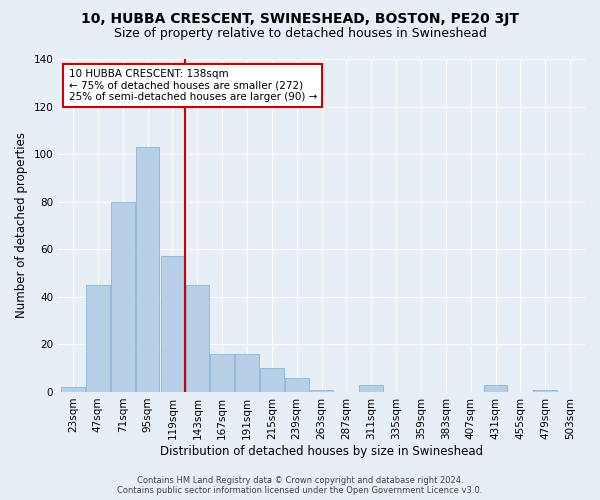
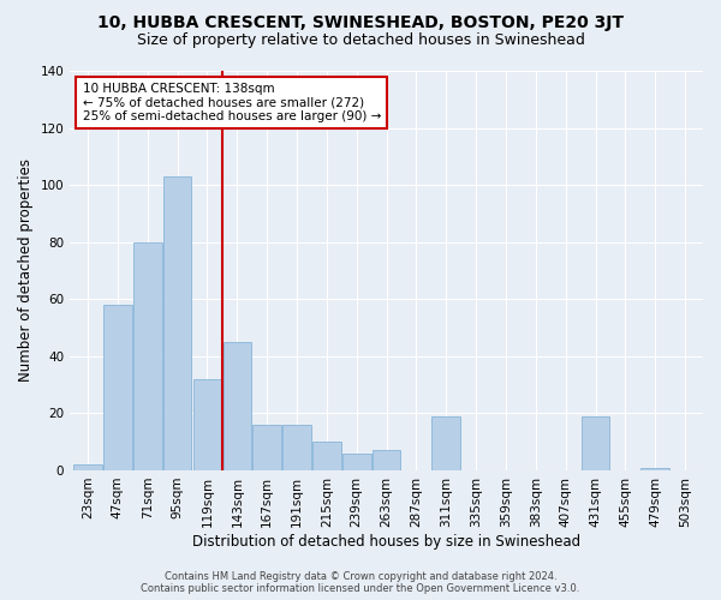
47sqm: 45 -> 58
119sqm: 57 -> 32
263sqm: 1 -> 7
311sqm: 3 -> 19
431sqm: 3 -> 19
